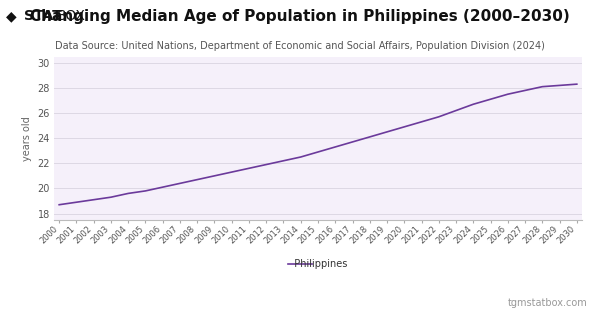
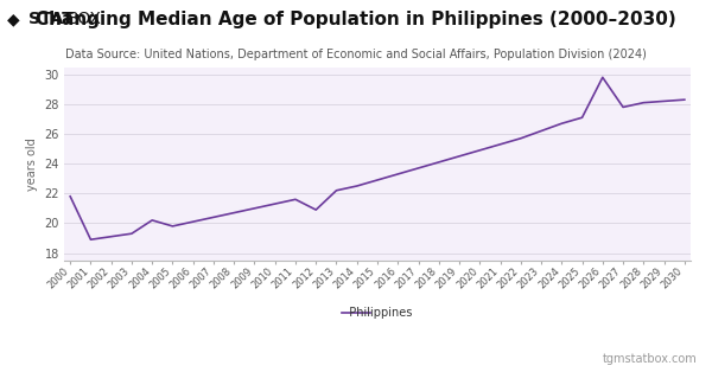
2000: 18.7 -> 21.8
2004: 19.6 -> 20.2
2012: 21.9 -> 20.9
2026: 27.5 -> 29.8
